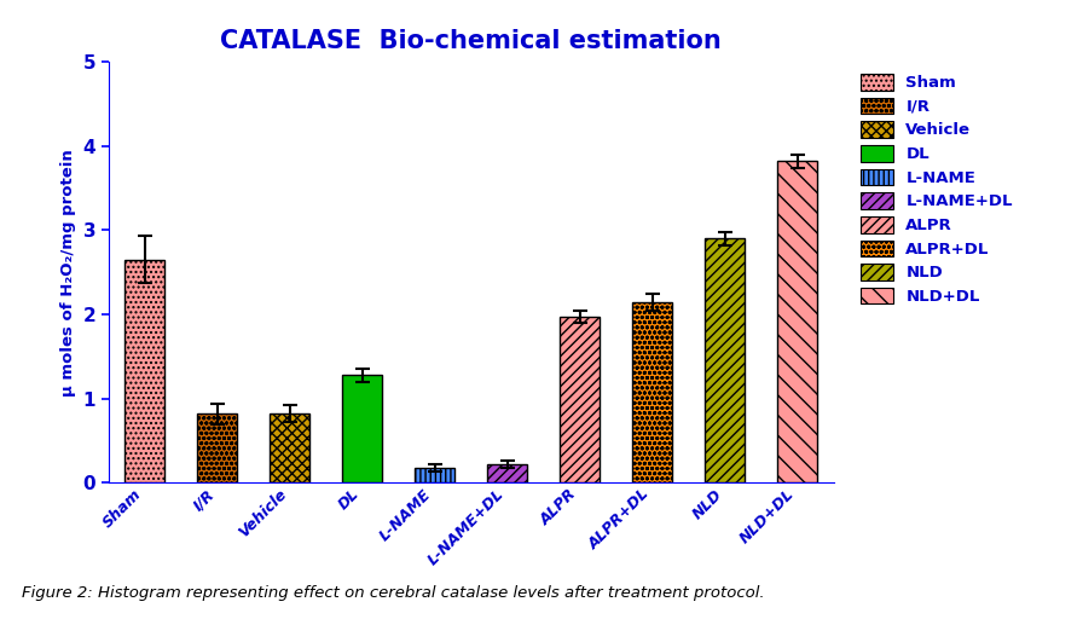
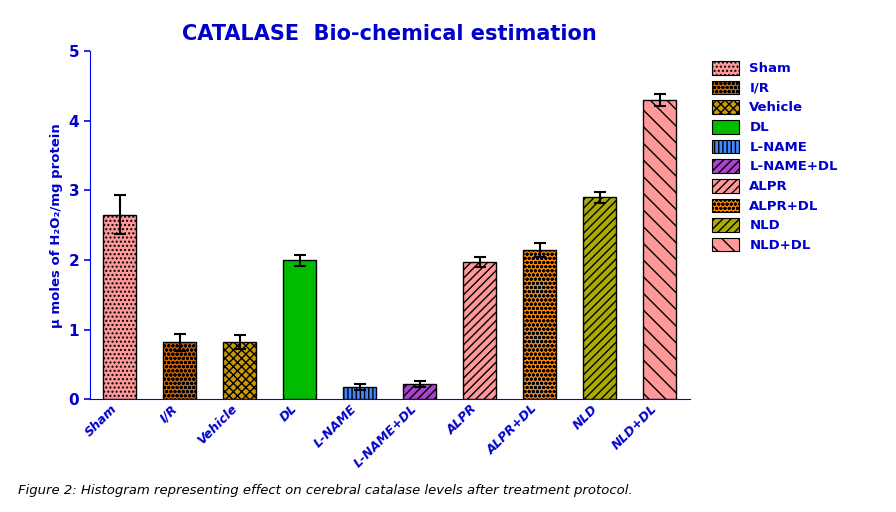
DL: 1.28 -> 2.00
NLD+DL: 3.82 -> 4.30
